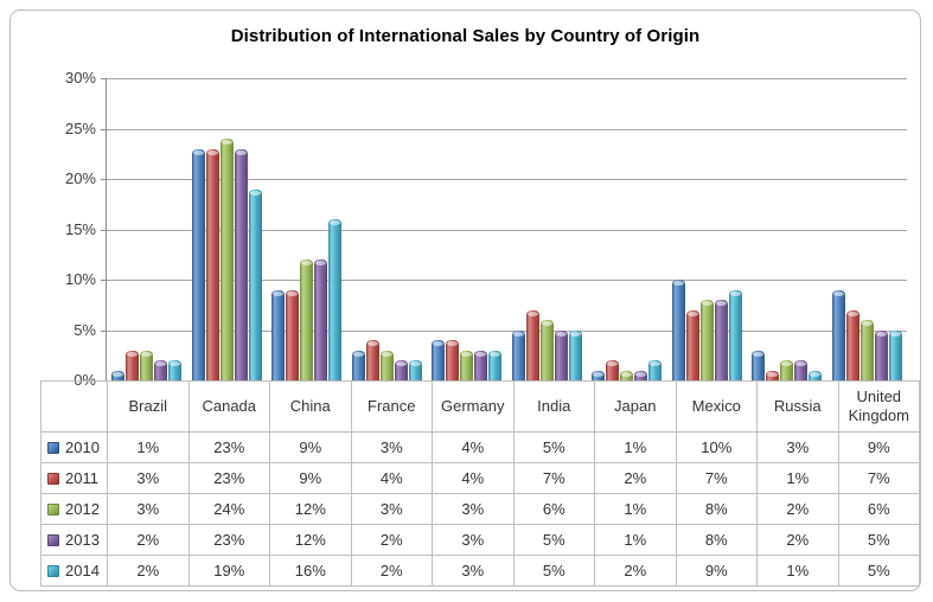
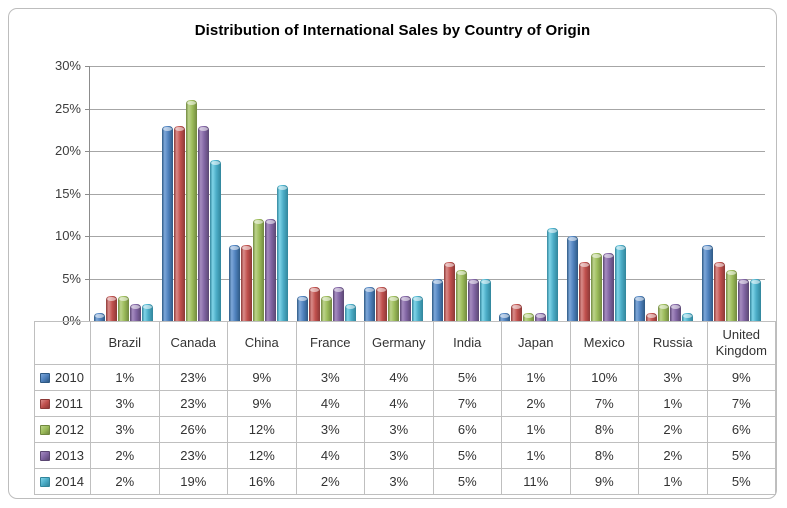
2012/Canada: 24% -> 26%
2013/France: 2% -> 4%
2014/Japan: 2% -> 11%
